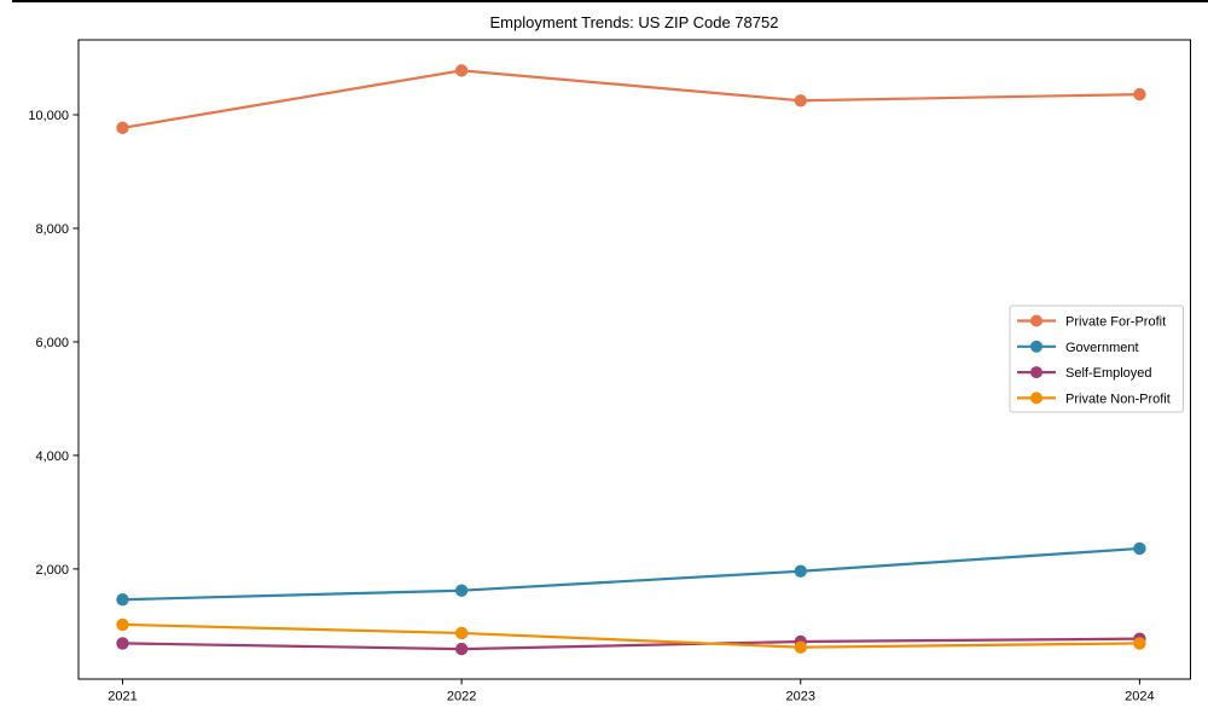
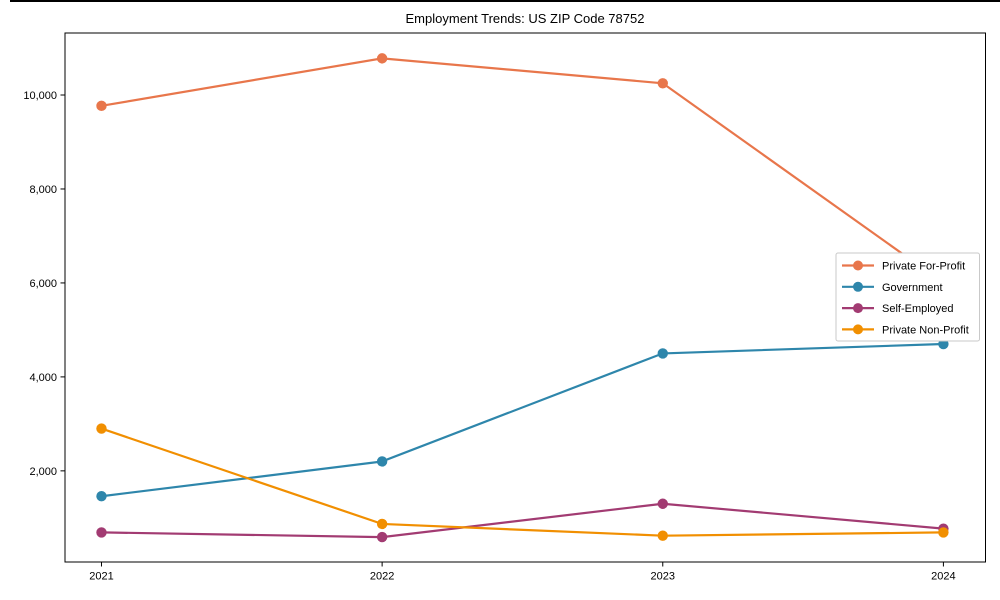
Private Non-Profit/2021: 1000 -> 2900
Government/2022: 1600 -> 2200
Government/2023: 2000 -> 4500
Self-Employed/2023: 700 -> 1300
Private For-Profit/2024: 10400 -> 6000
Government/2024: 2400 -> 4700
